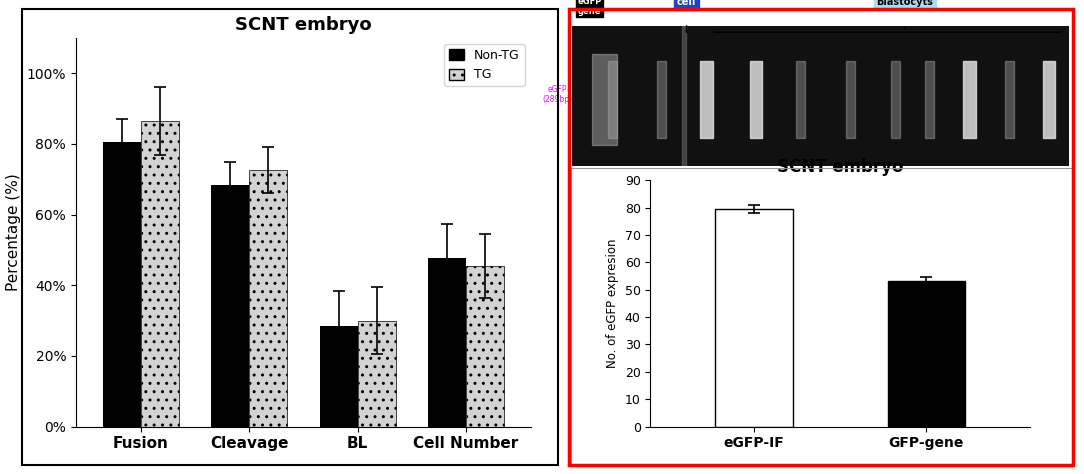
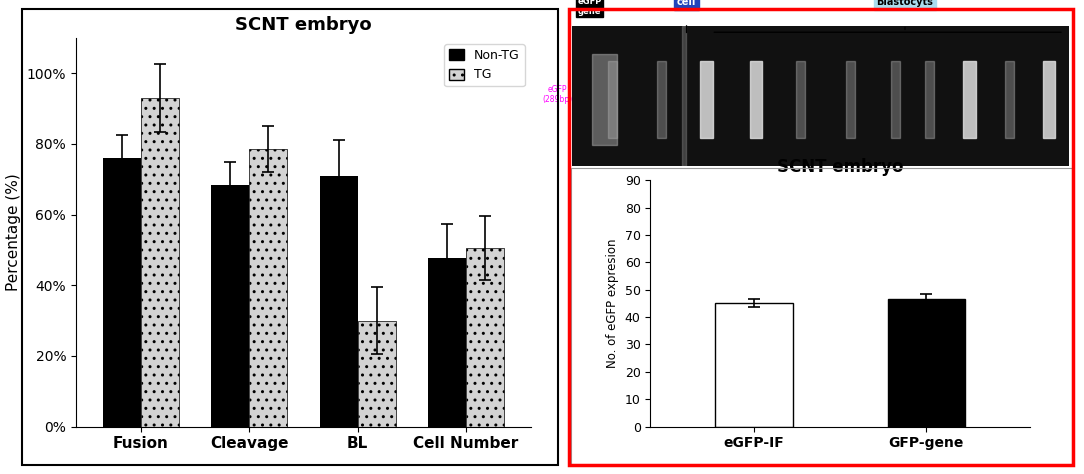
Non-TG/Fusion: 80.5% -> 76.0%
TG/Fusion: 86.5% -> 93.0%
TG/Cleavage: 72.5% -> 78.5%
Non-TG/BL: 28.5% -> 71.0%
TG/Cell Number: 45.5% -> 50.5%
eGFP-IF: 79.5 -> 45.0
GFP-gene: 53.0 -> 46.5
